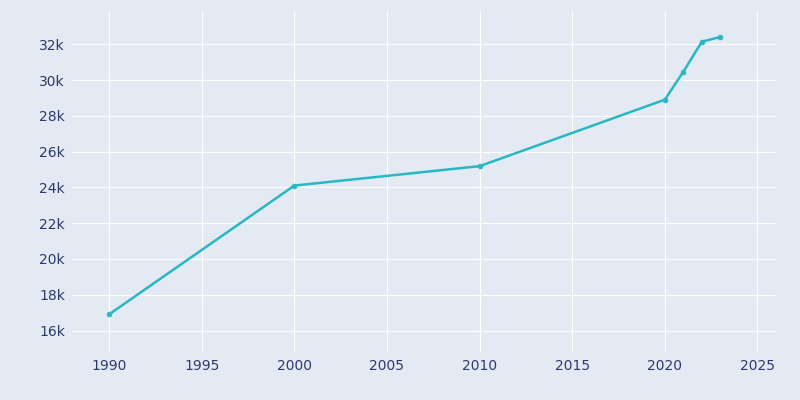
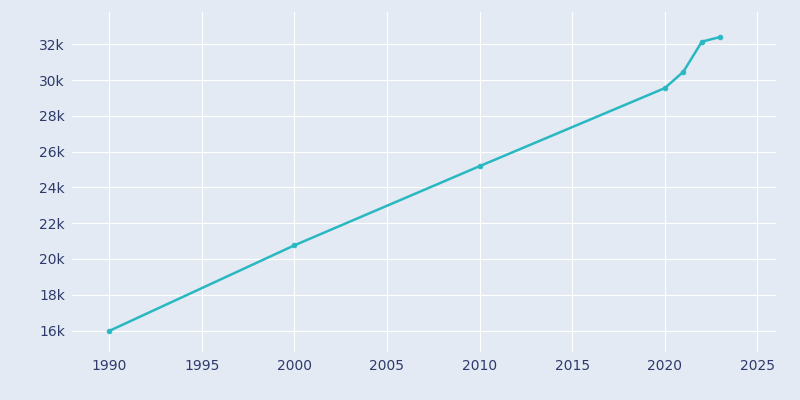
1990: 16.9k -> 16.0k
2000: 24.1k -> 20.8k
2020: 28.9k -> 29.5k
